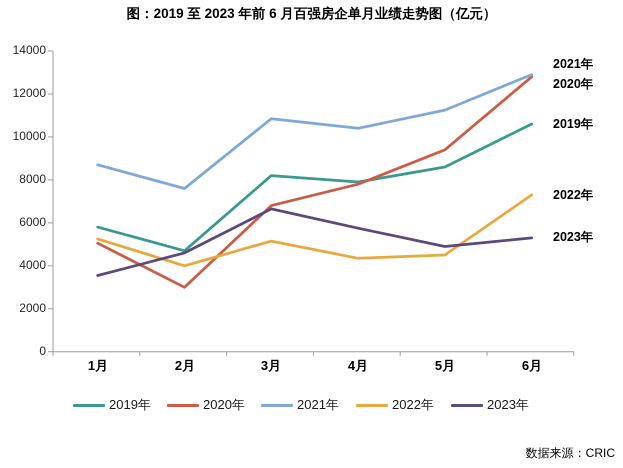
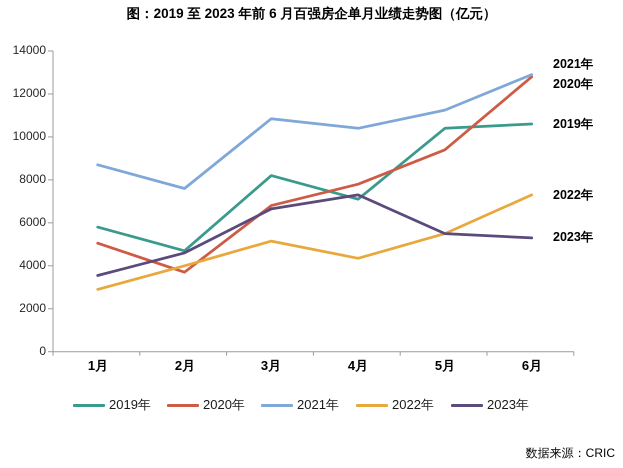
2022年/1月: 5200 -> 2900
2020年/2月: 3000 -> 3700
2019年/4月: 7900 -> 7100
2023年/4月: 5800 -> 7300
2019年/5月: 8600 -> 10400
2022年/5月: 4500 -> 5500
2023年/5月: 4900 -> 5500
